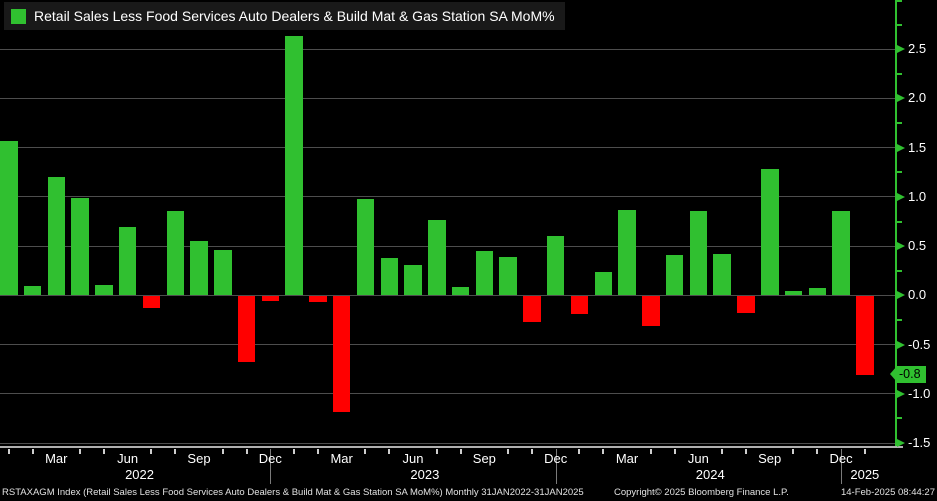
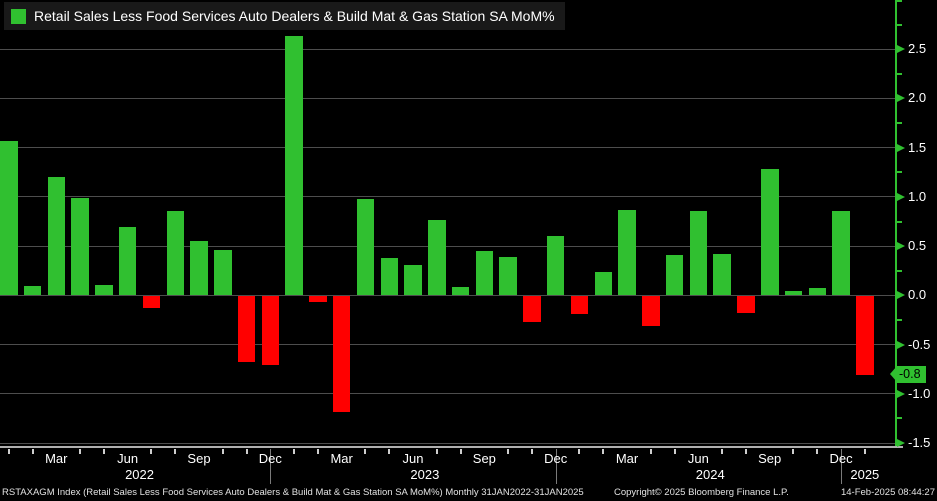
Dec 2022: -0.1 -> -0.7
